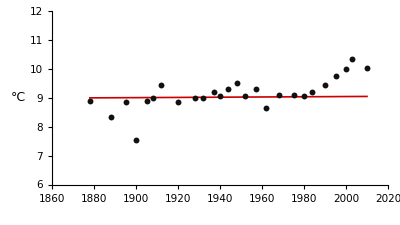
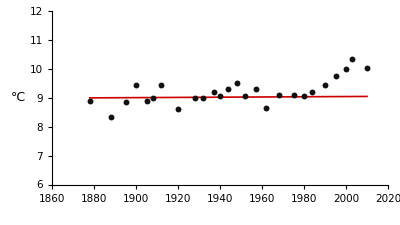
1900: 7.55 -> 9.45
1920: 8.85 -> 8.60
